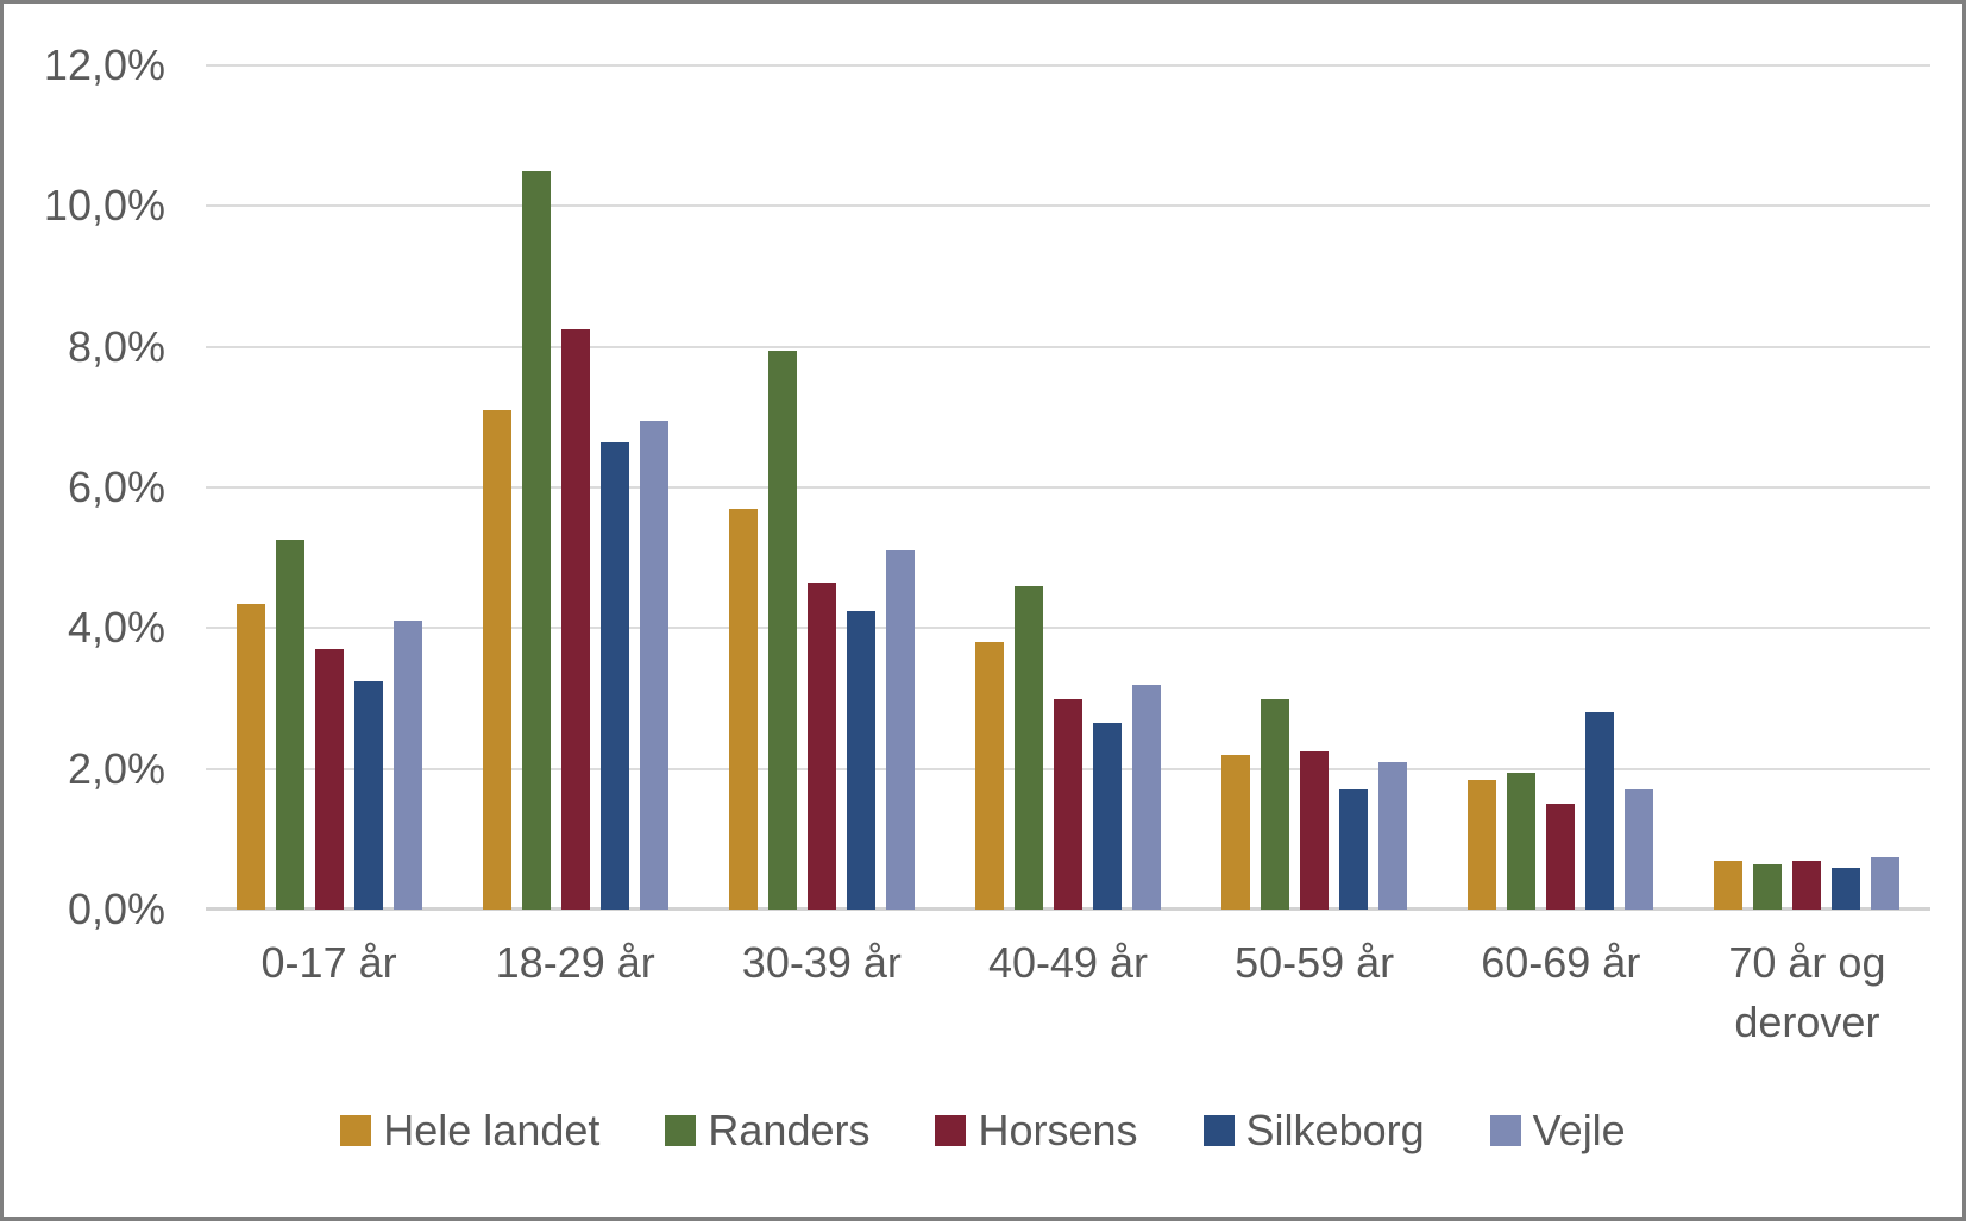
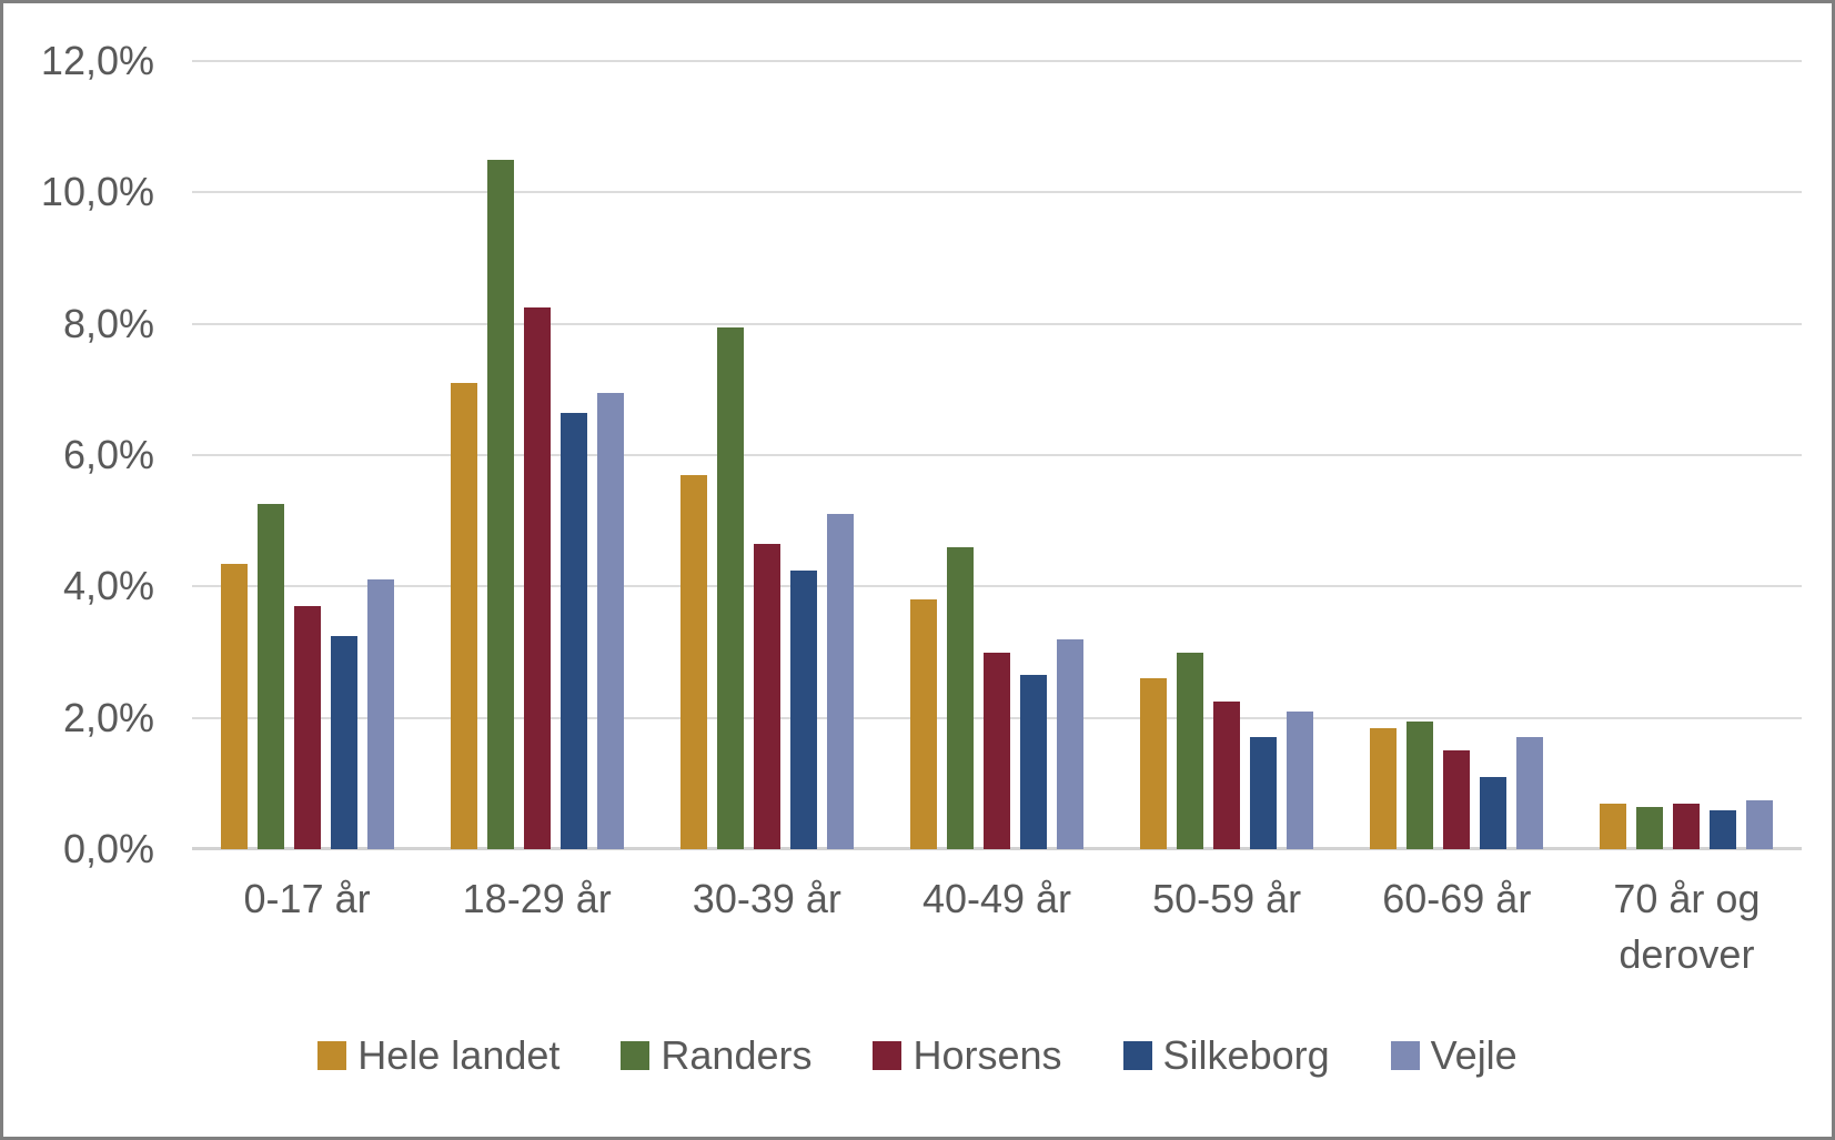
Hele landet/50-59 år: 2,2% -> 2,6%
Silkeborg/60-69 år: 2,8% -> 1,1%
